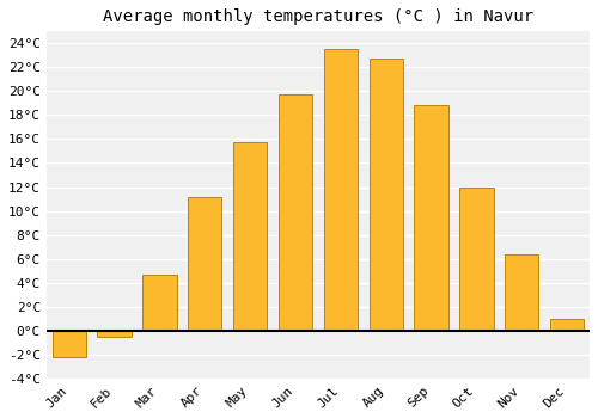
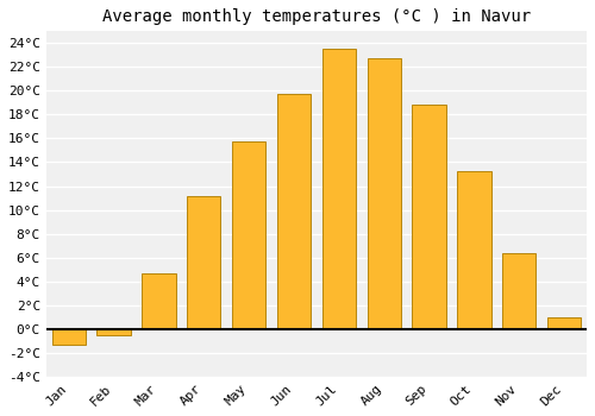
Jan: -2.2°C -> -1.3°C
Oct: 12.0°C -> 13.2°C
